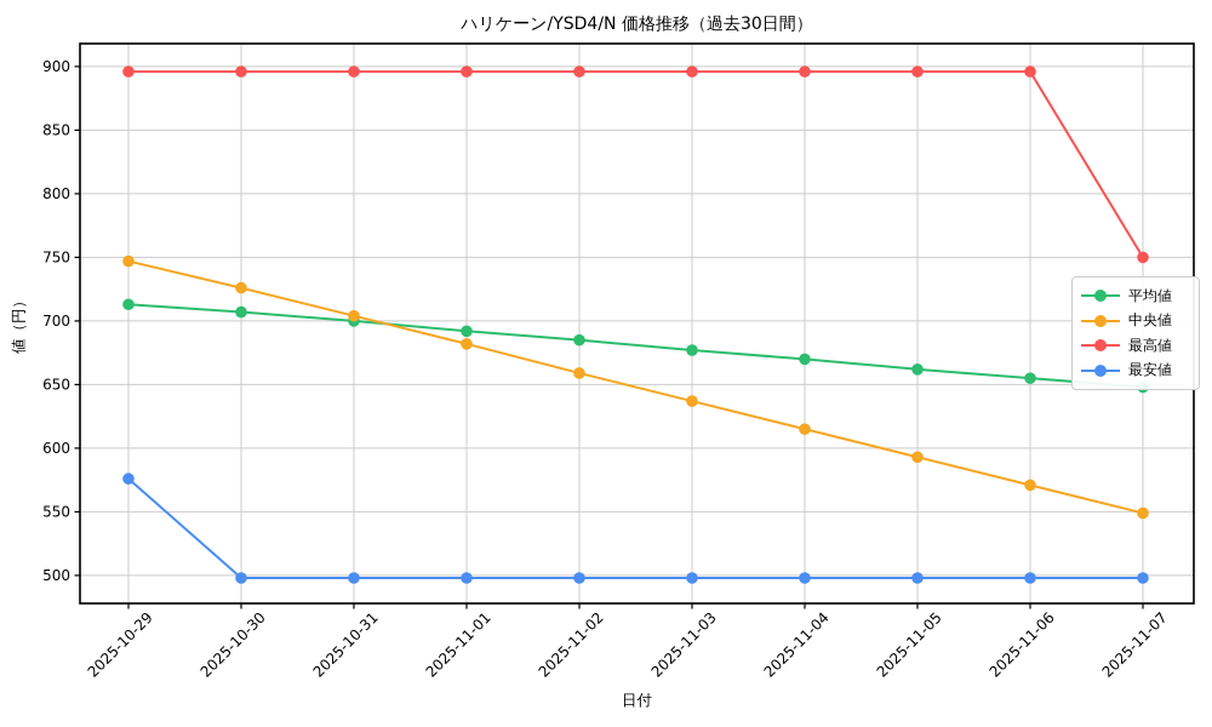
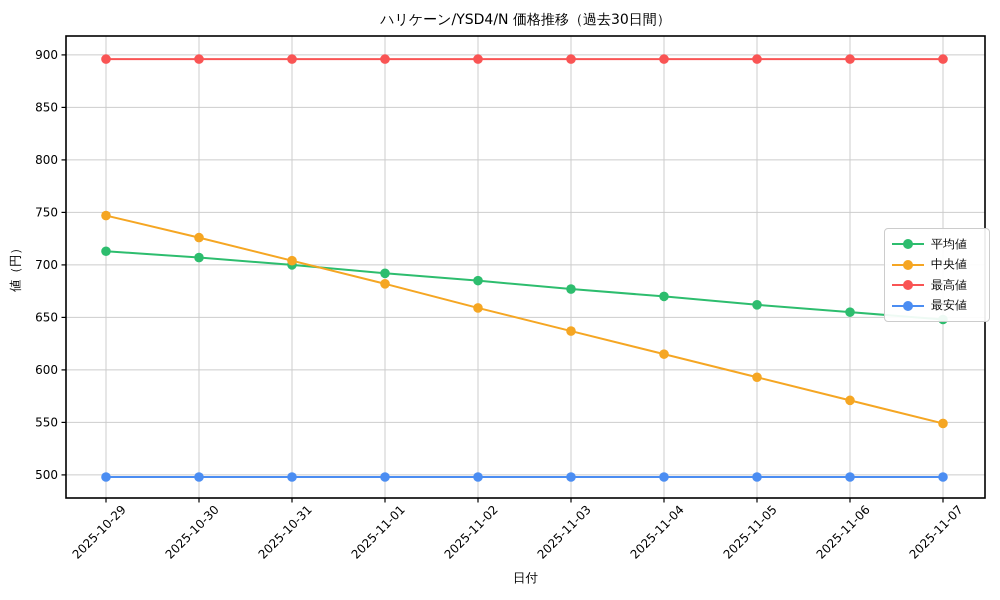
最安値/2025-10-29: 576 -> 498
最高値/2025-11-07: 750 -> 896
